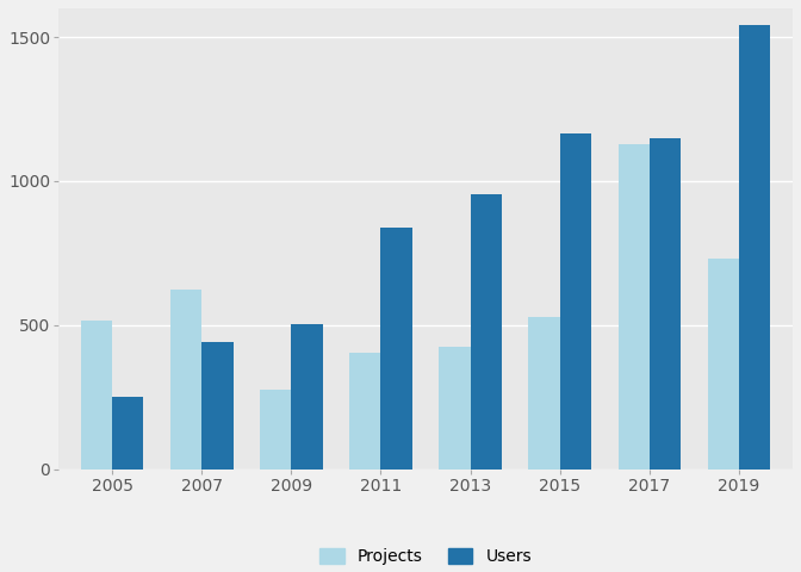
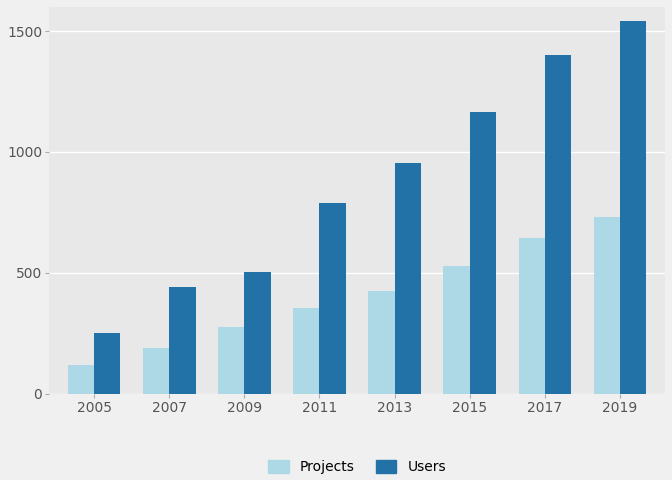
Projects/2005: 515 -> 120
Projects/2007: 625 -> 190
Projects/2011: 405 -> 355
Users/2011: 840 -> 790
Projects/2017: 1130 -> 645
Users/2017: 1150 -> 1400
